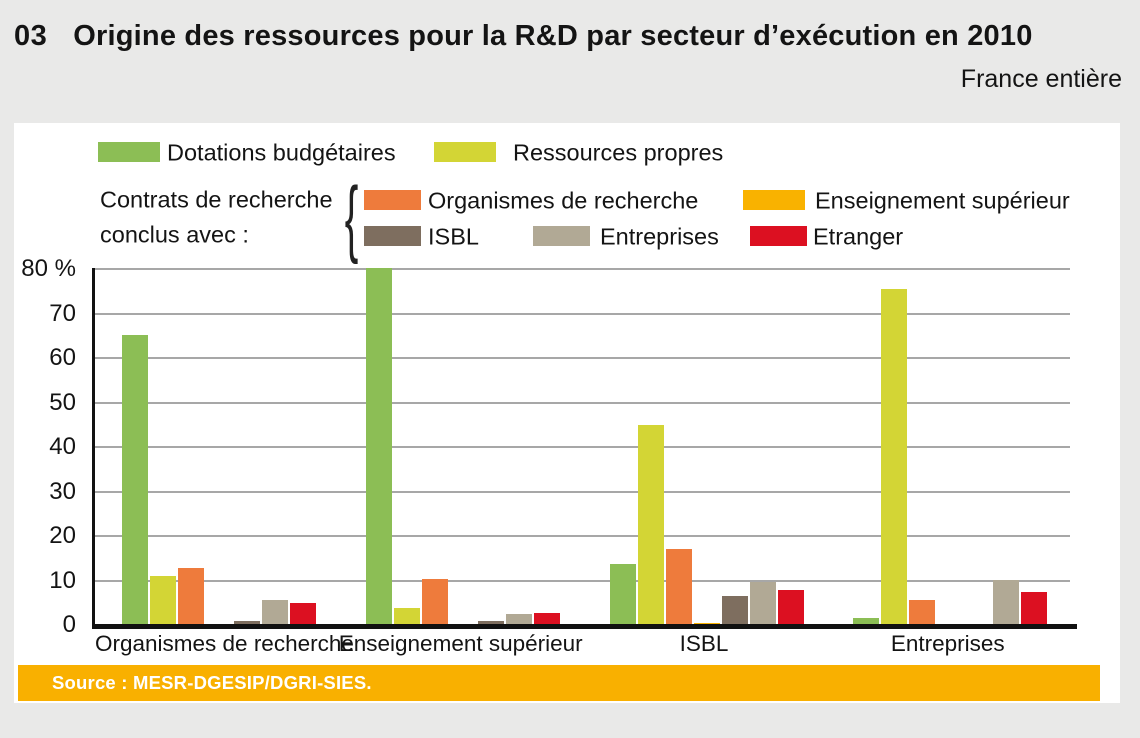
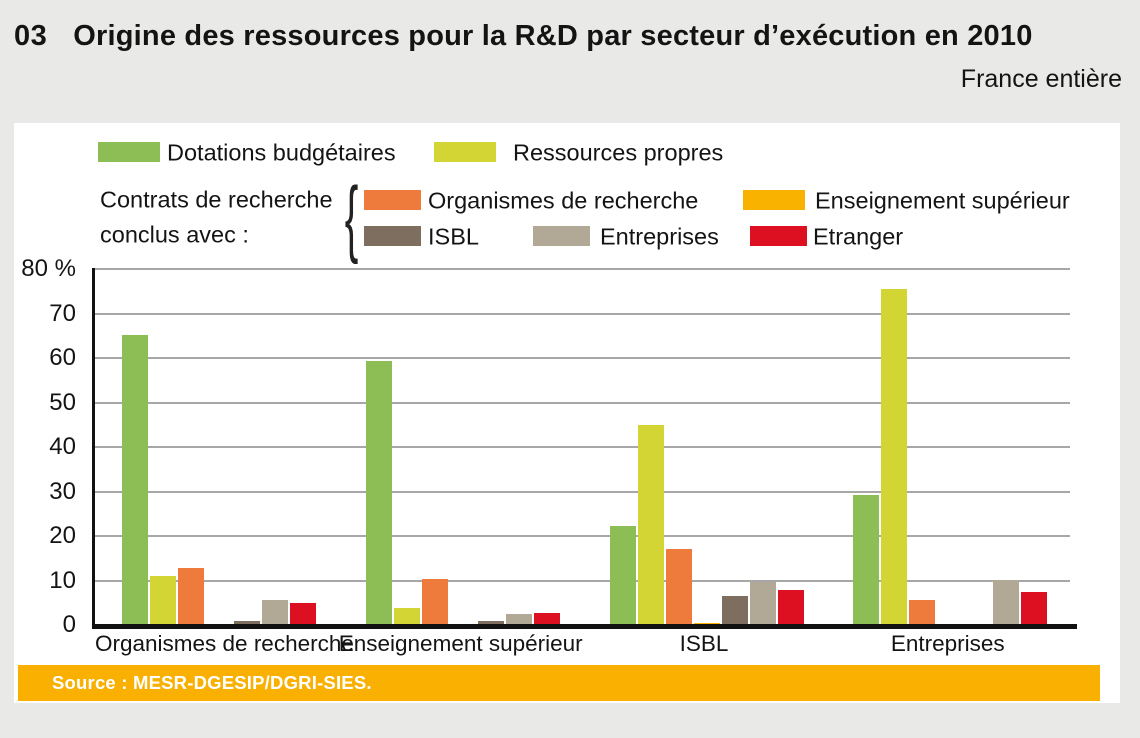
Dotations budgétaires/Enseignement supérieur: 80% -> 59%
Dotations budgétaires/ISBL: 13% -> 22%
Dotations budgétaires/Entreprises: 1% -> 29%
